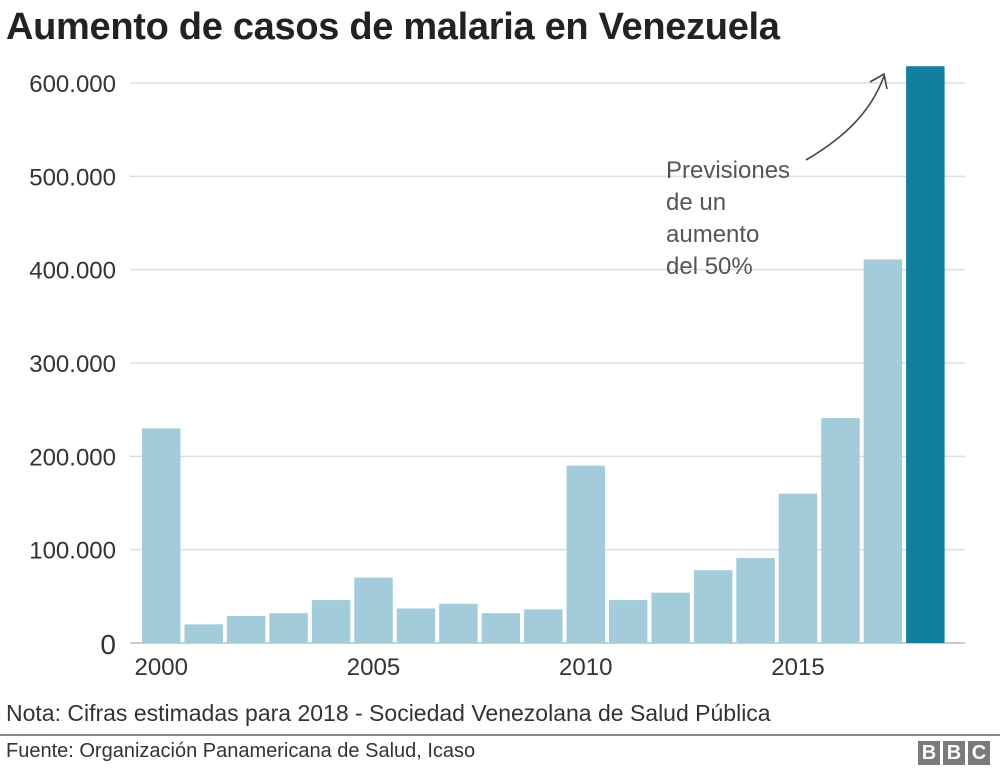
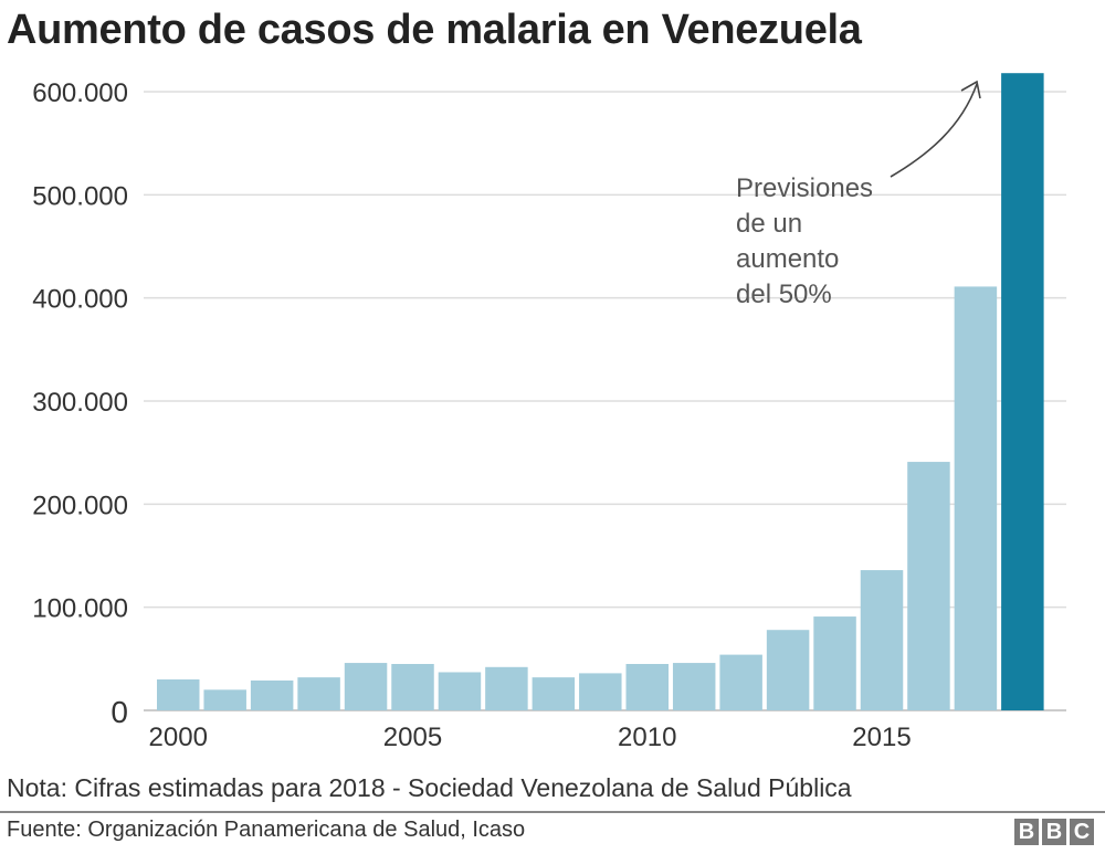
2000: 230000 -> 30000
2005: 70000 -> 40000
2010: 190000 -> 40000
2015: 160000 -> 140000
